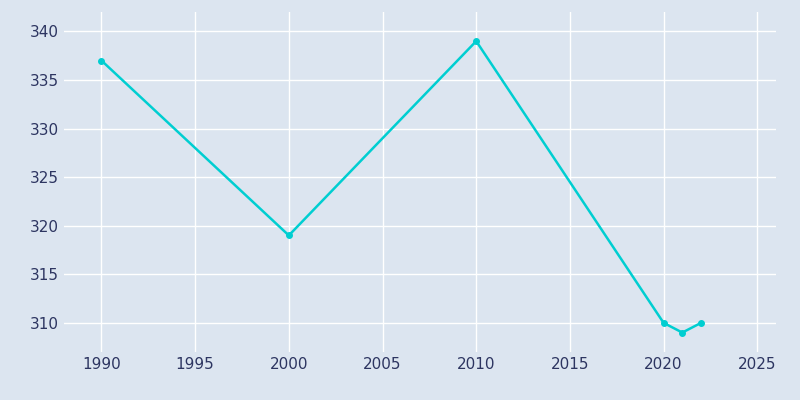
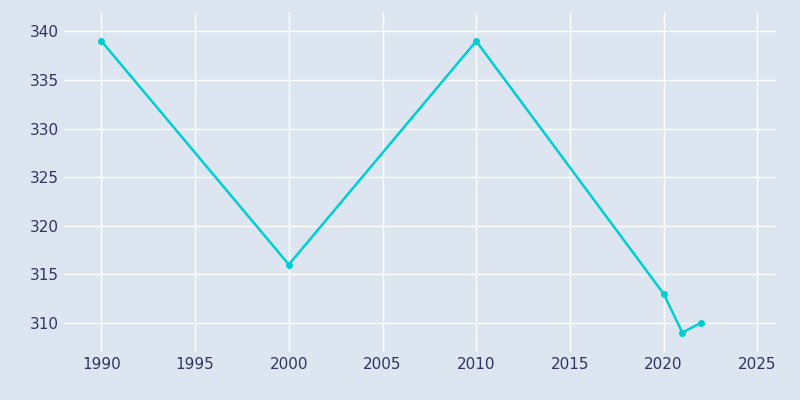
1990: 337 -> 339
2000: 319 -> 316
2020: 310 -> 313
